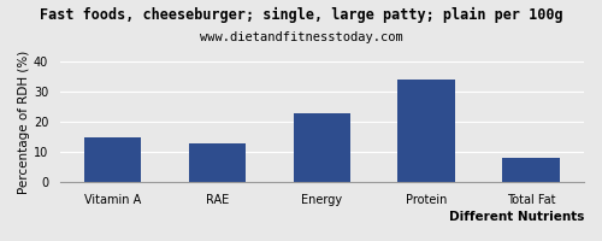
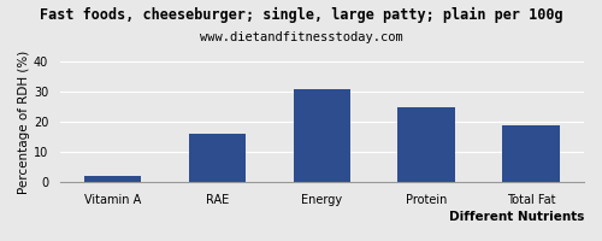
Vitamin A: 15 -> 2
RAE: 13 -> 16
Energy: 23 -> 31
Protein: 34 -> 25
Total Fat: 8 -> 19
